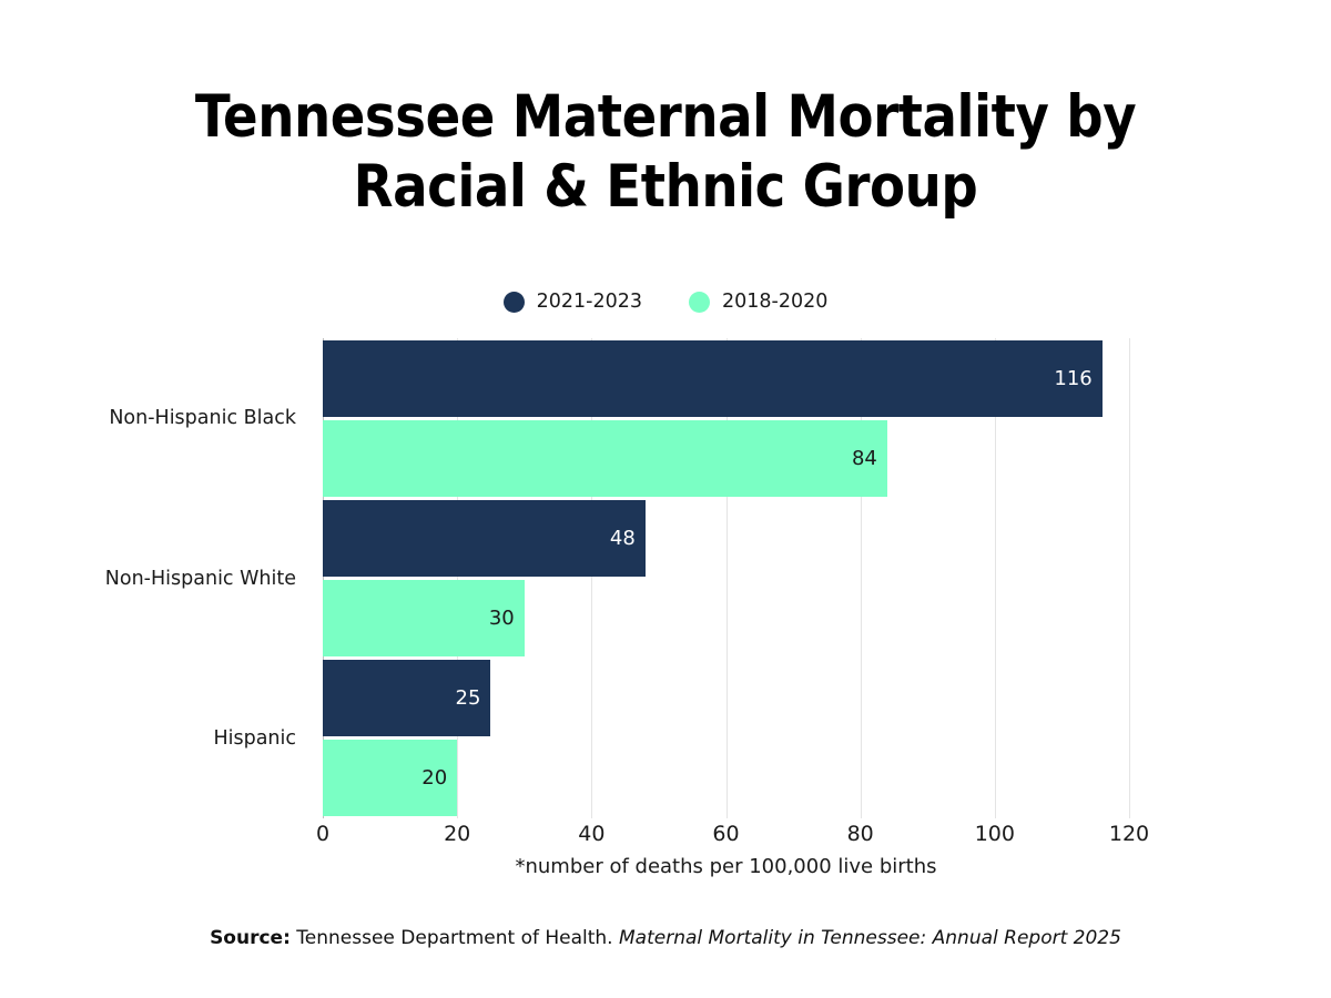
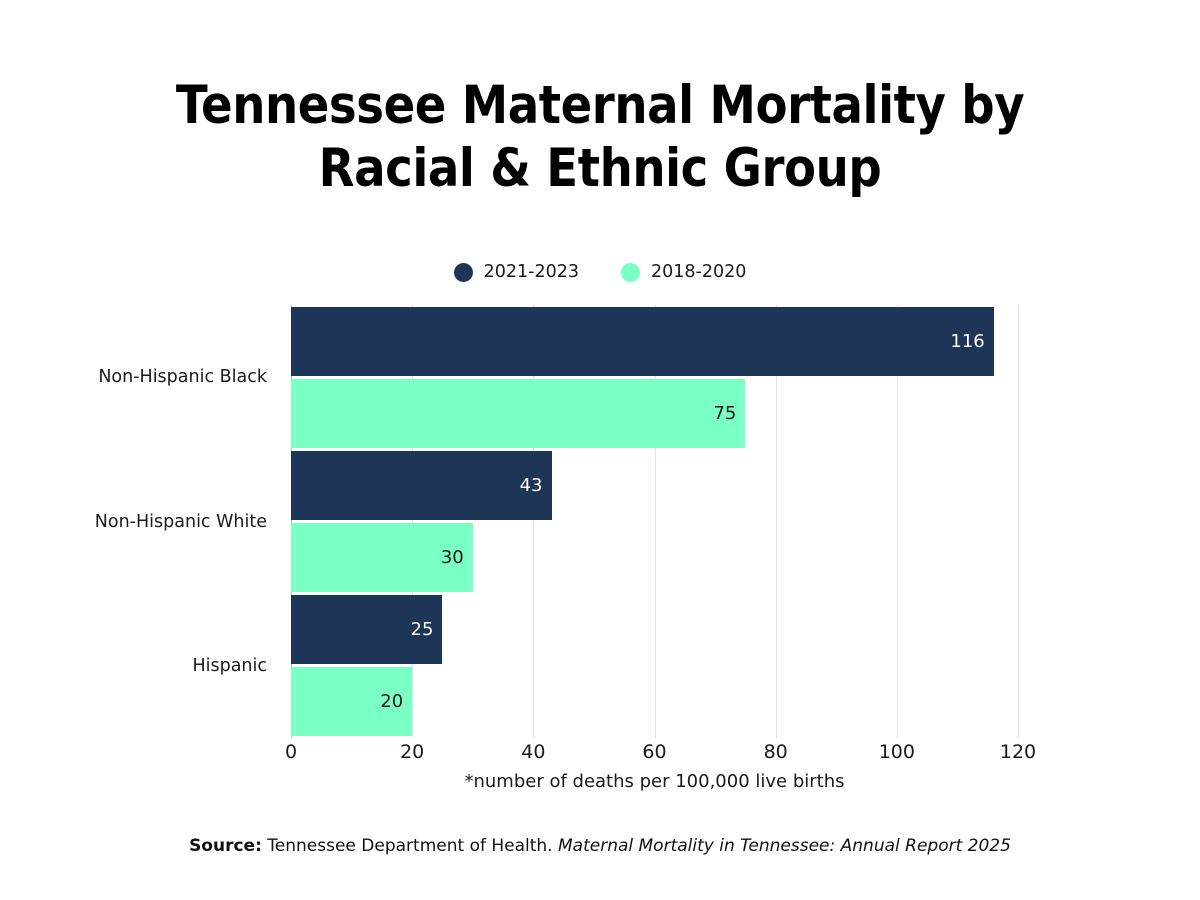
2018-2020/Non-Hispanic Black: 84 -> 75
2021-2023/Non-Hispanic White: 48 -> 43
